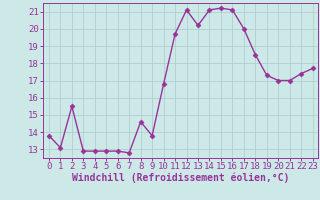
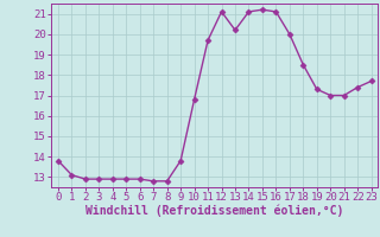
2: 15.5 -> 12.9
8: 14.6 -> 12.8
